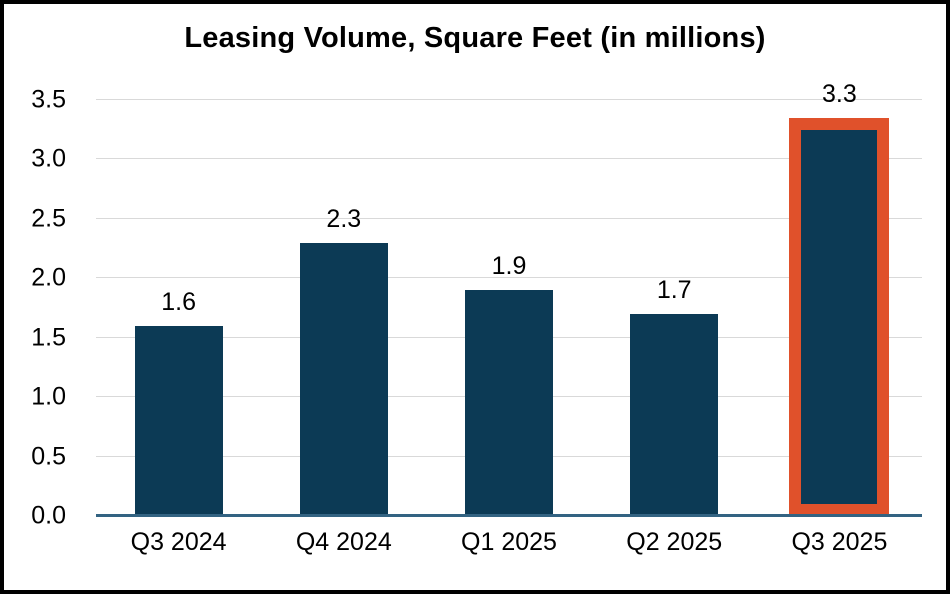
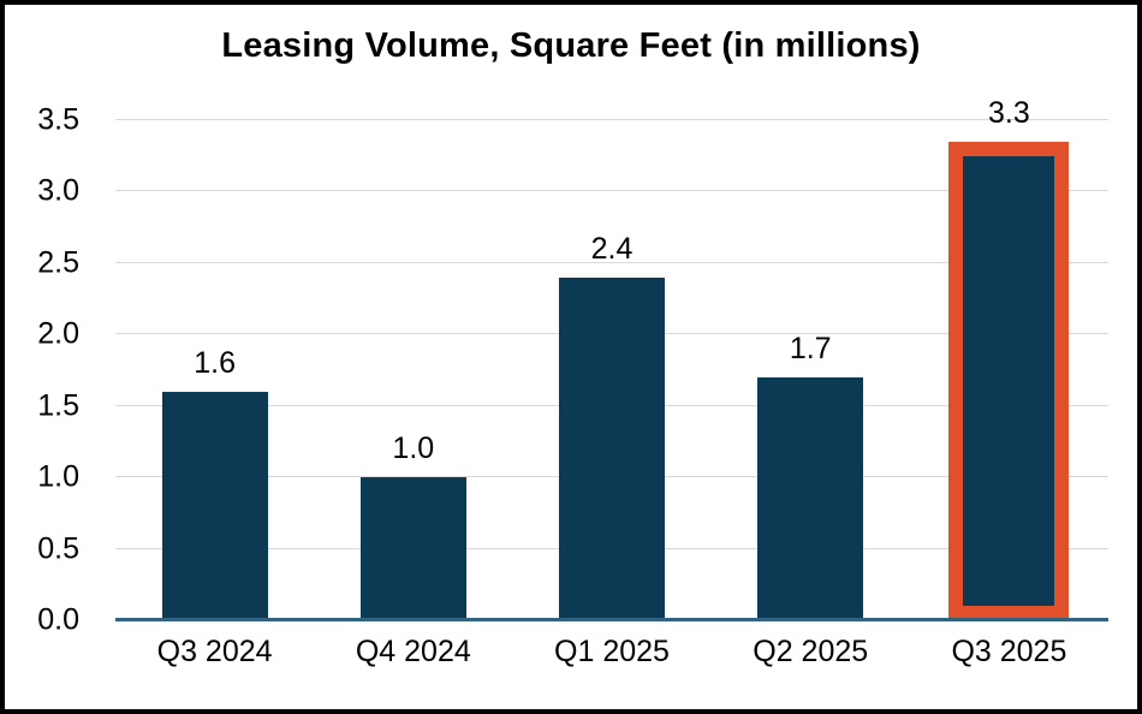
Q4 2024: 2.3 -> 1.0
Q1 2025: 1.9 -> 2.4
